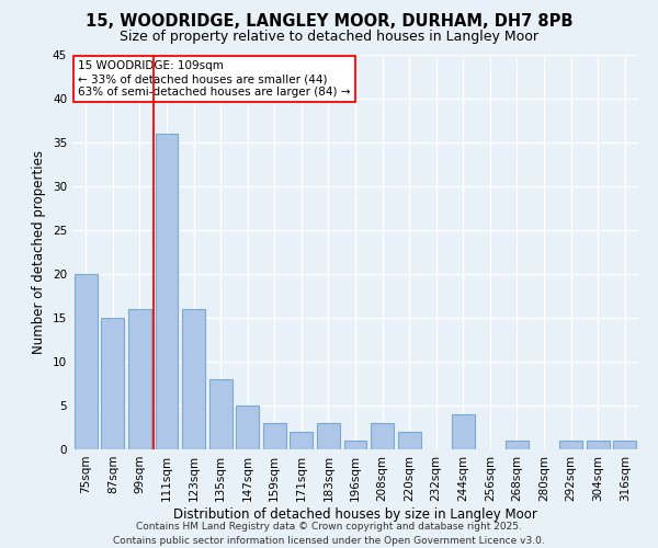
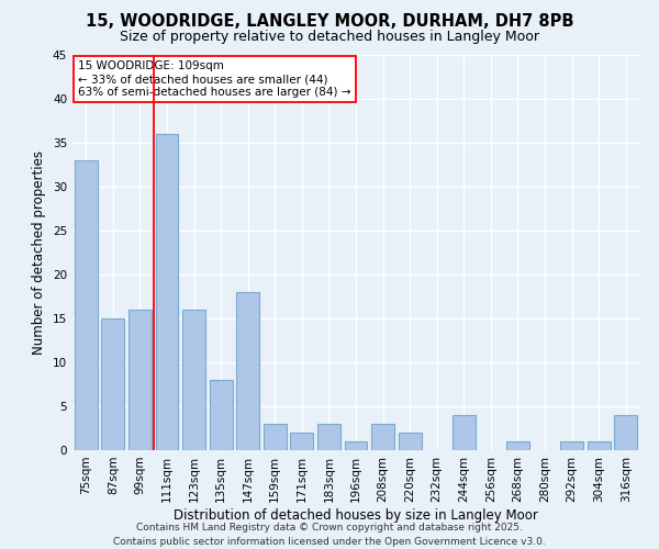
75sqm: 20 -> 33
147sqm: 5 -> 18
316sqm: 1 -> 4
